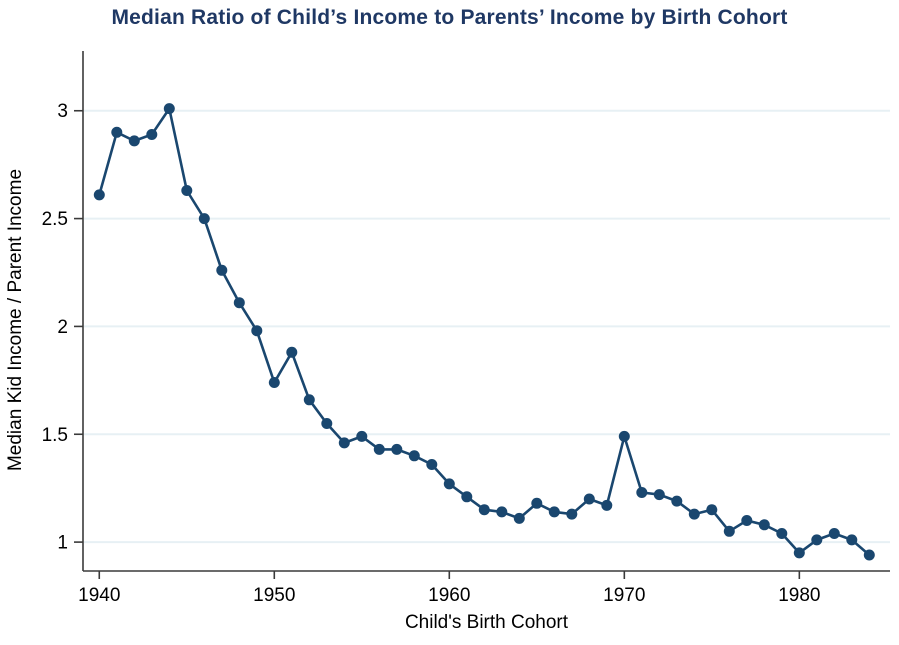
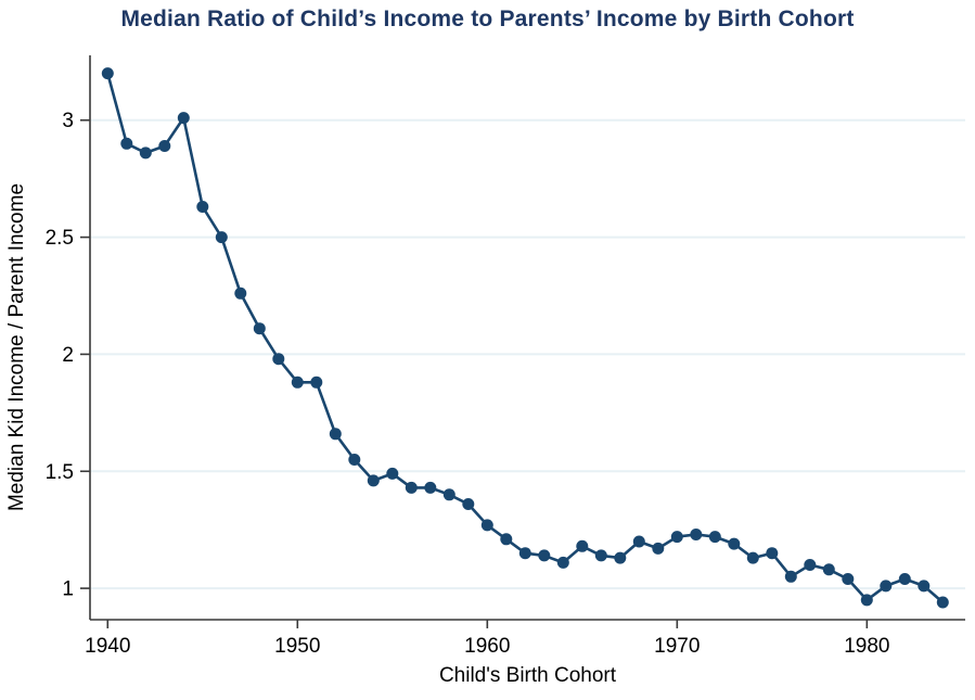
1940: 2.61 -> 3.20
1950: 1.74 -> 1.88
1970: 1.49 -> 1.22
